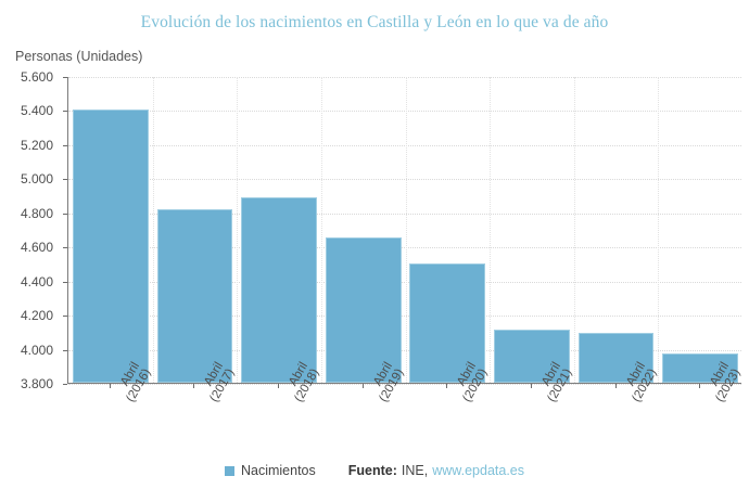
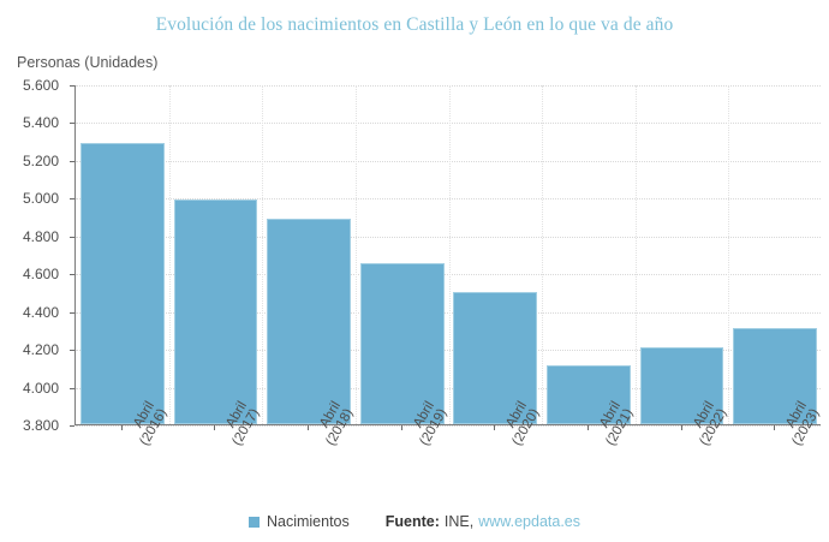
Abril (2016): 5400 -> 5290
Abril (2017): 4820 -> 4990
Abril (2022): 4090 -> 4210
Abril (2023): 3970 -> 4310
